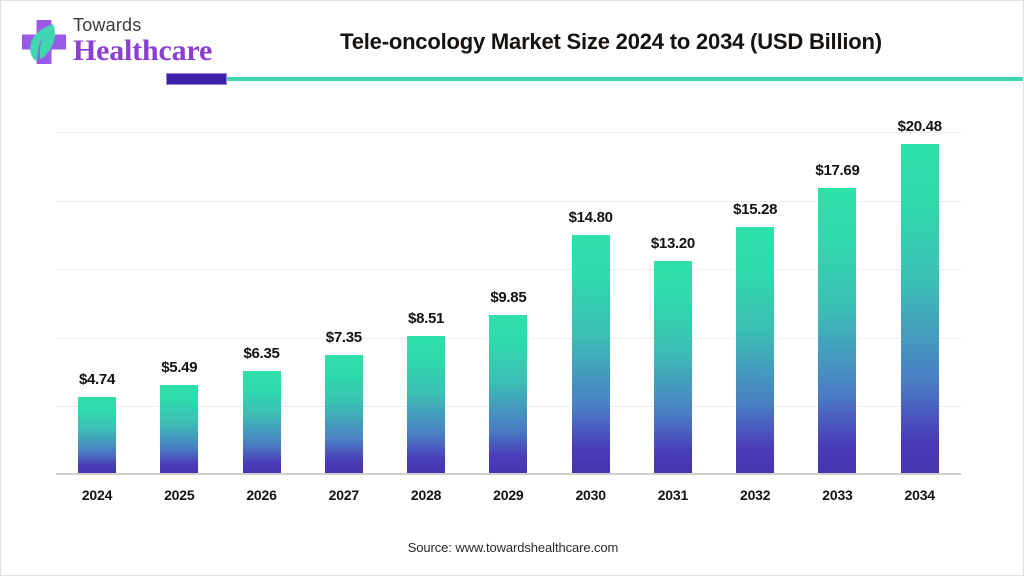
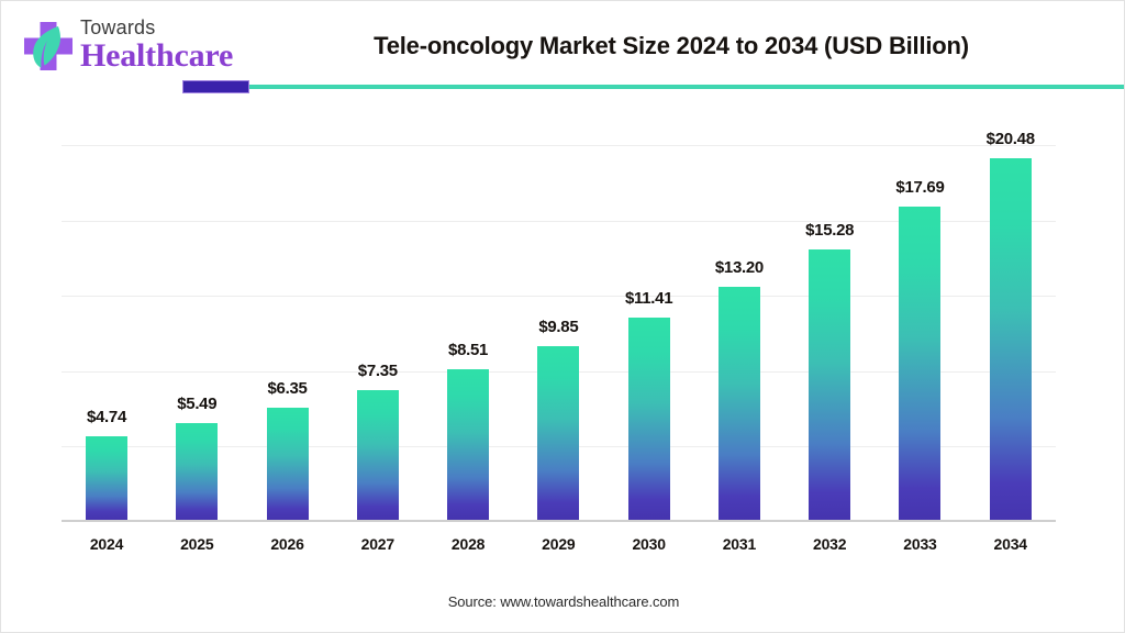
2030: $14.80 -> $11.41
